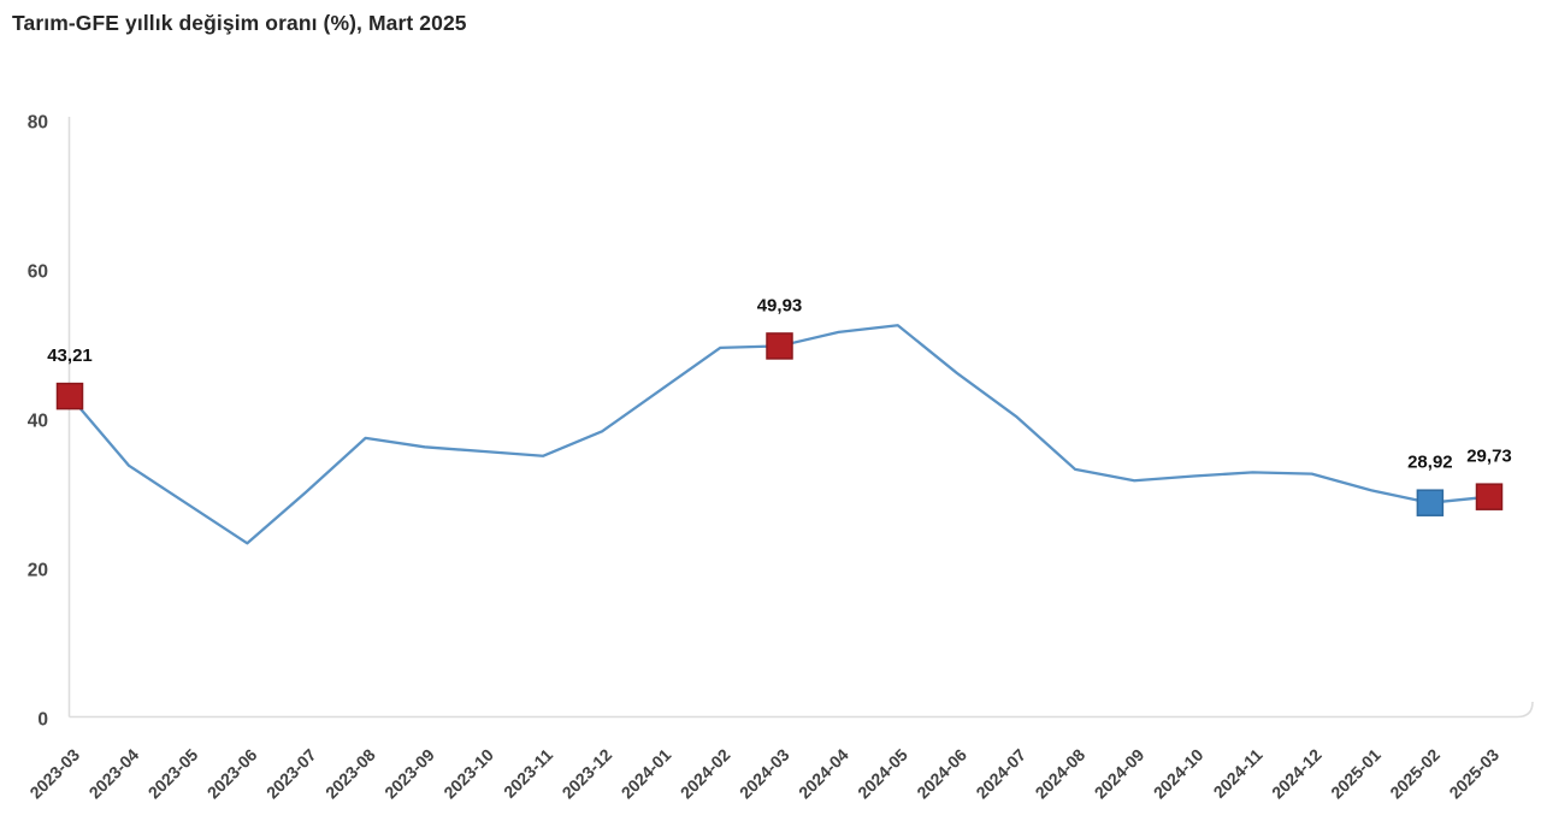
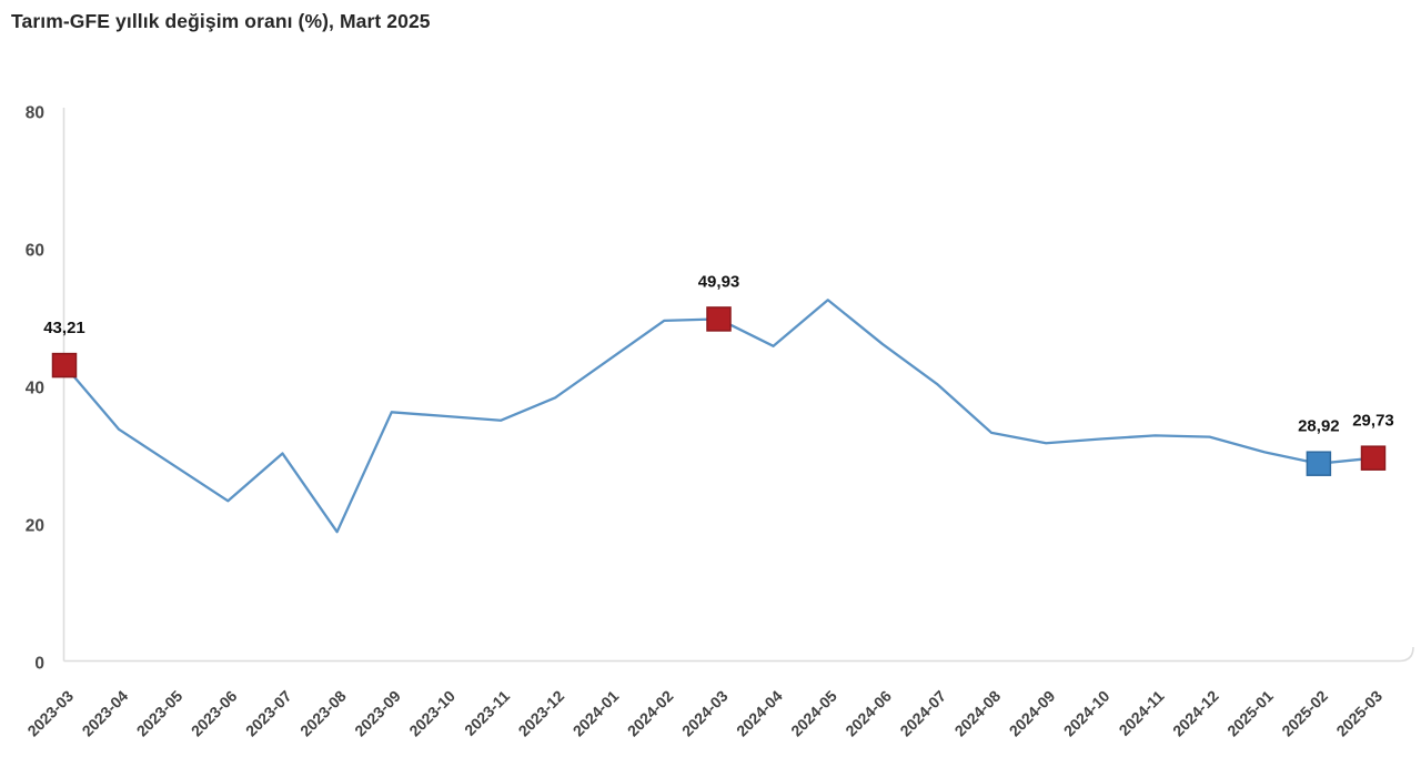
2023-08: 38 -> 19
2024-04: 52 -> 46
